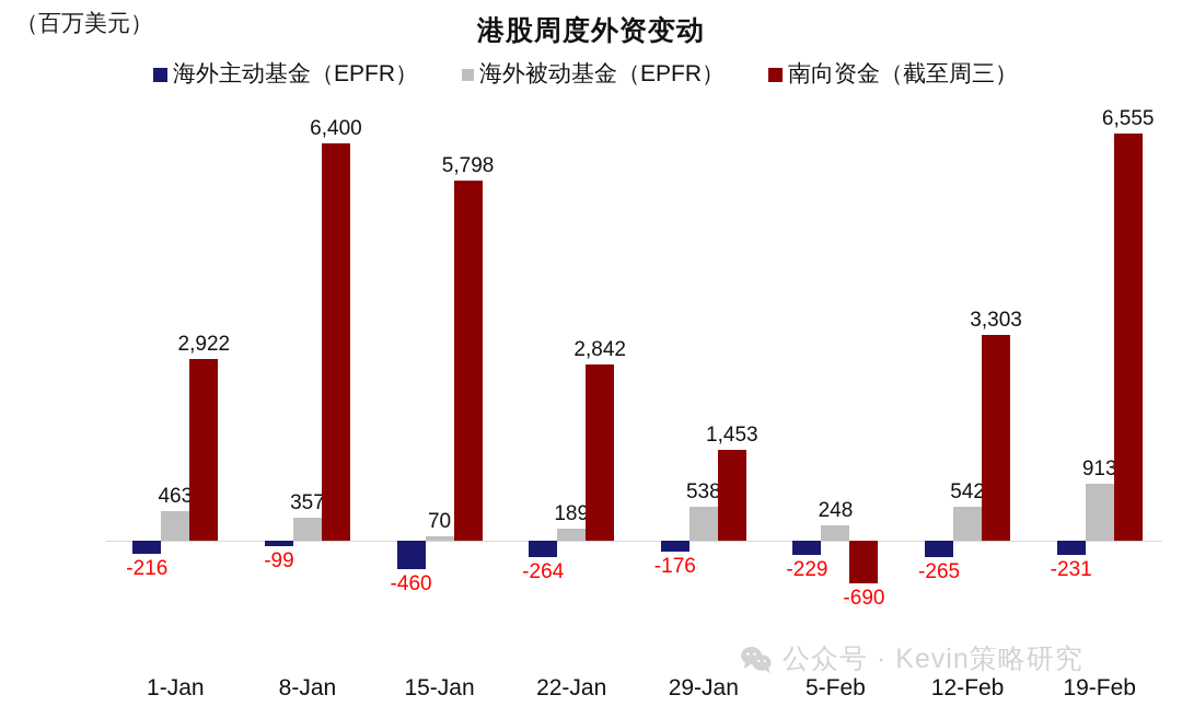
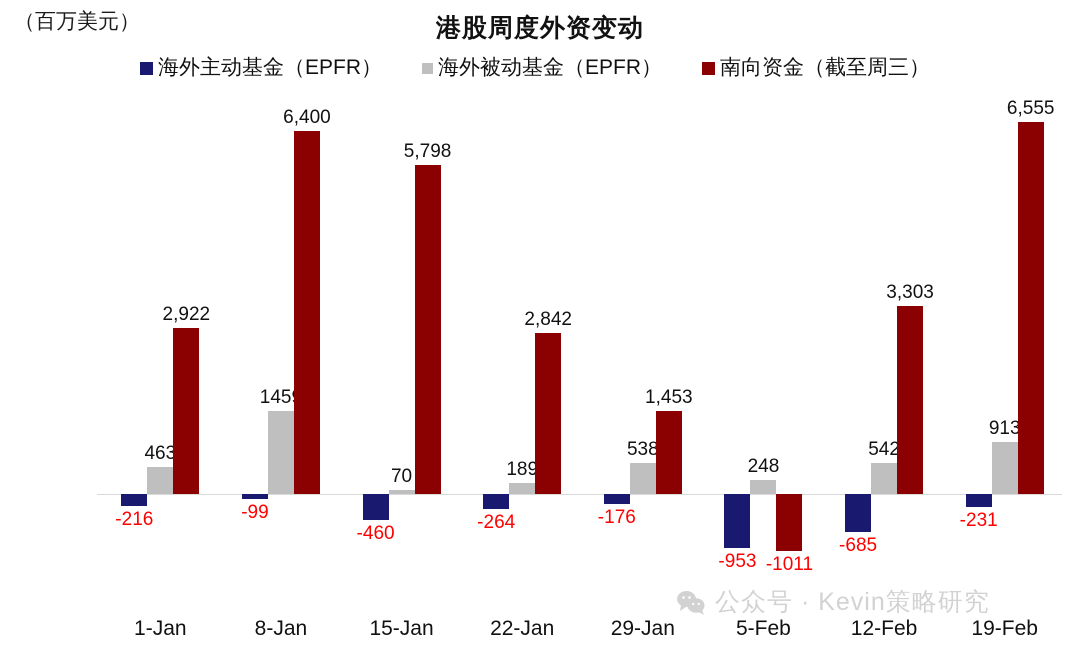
海外被动基金（EPFR）/8-Jan: 357 -> 1459
海外主动基金（EPFR）/5-Feb: -229 -> -953
南向资金（截至周三）/5-Feb: -690 -> -1011
海外主动基金（EPFR）/12-Feb: -265 -> -685
